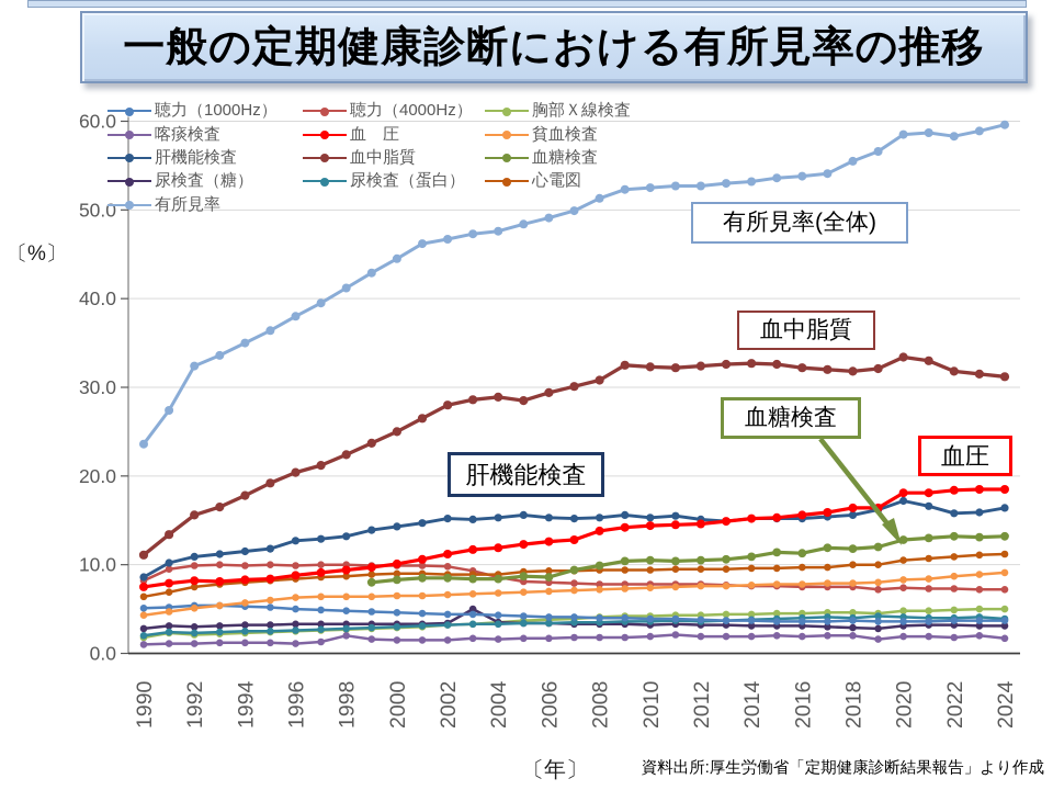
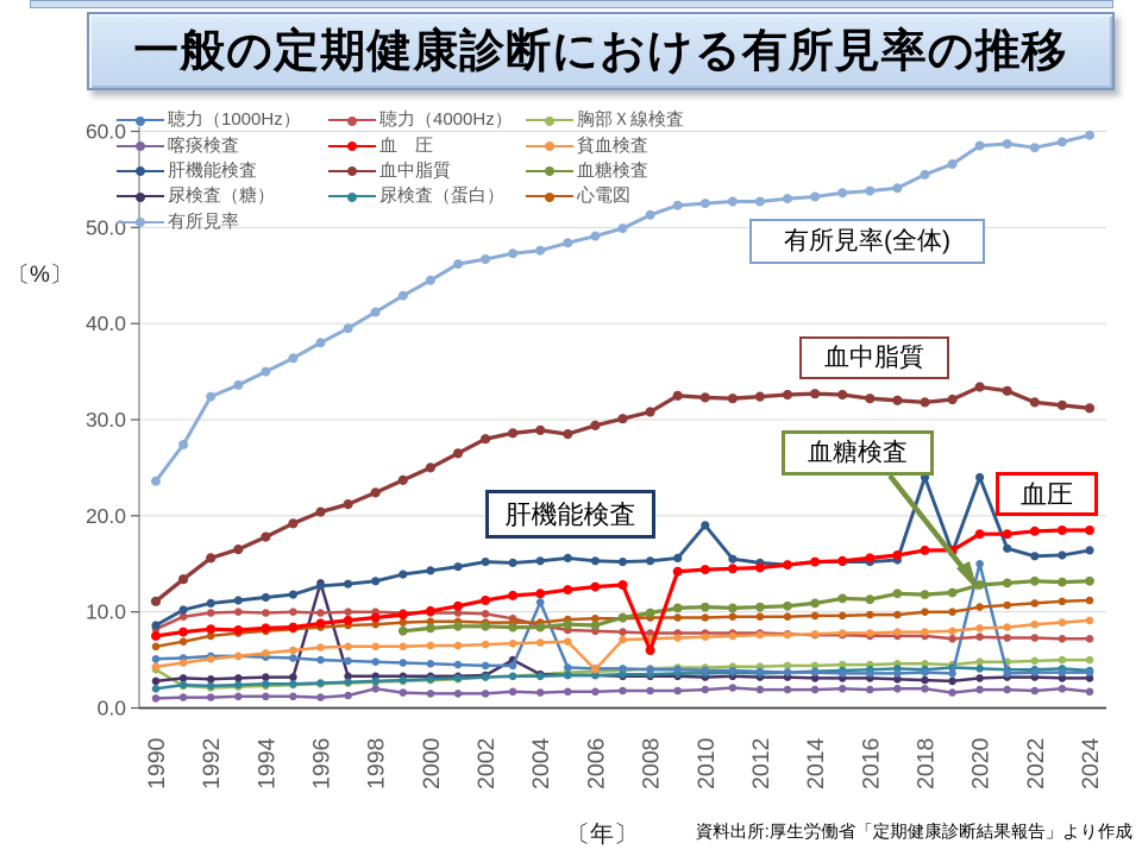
胸部Ｘ線検査/1990: 2 -> 4
尿検査（糖）/1996: 3 -> 13
聴力（1000Hz）/2004: 4 -> 11
貧血検査/2006: 7 -> 4
血 圧/2008: 14 -> 6
肝機能検査/2010: 15 -> 19
肝機能検査/2018: 16 -> 24
聴力（1000Hz）/2020: 4 -> 15
肝機能検査/2020: 17 -> 24
